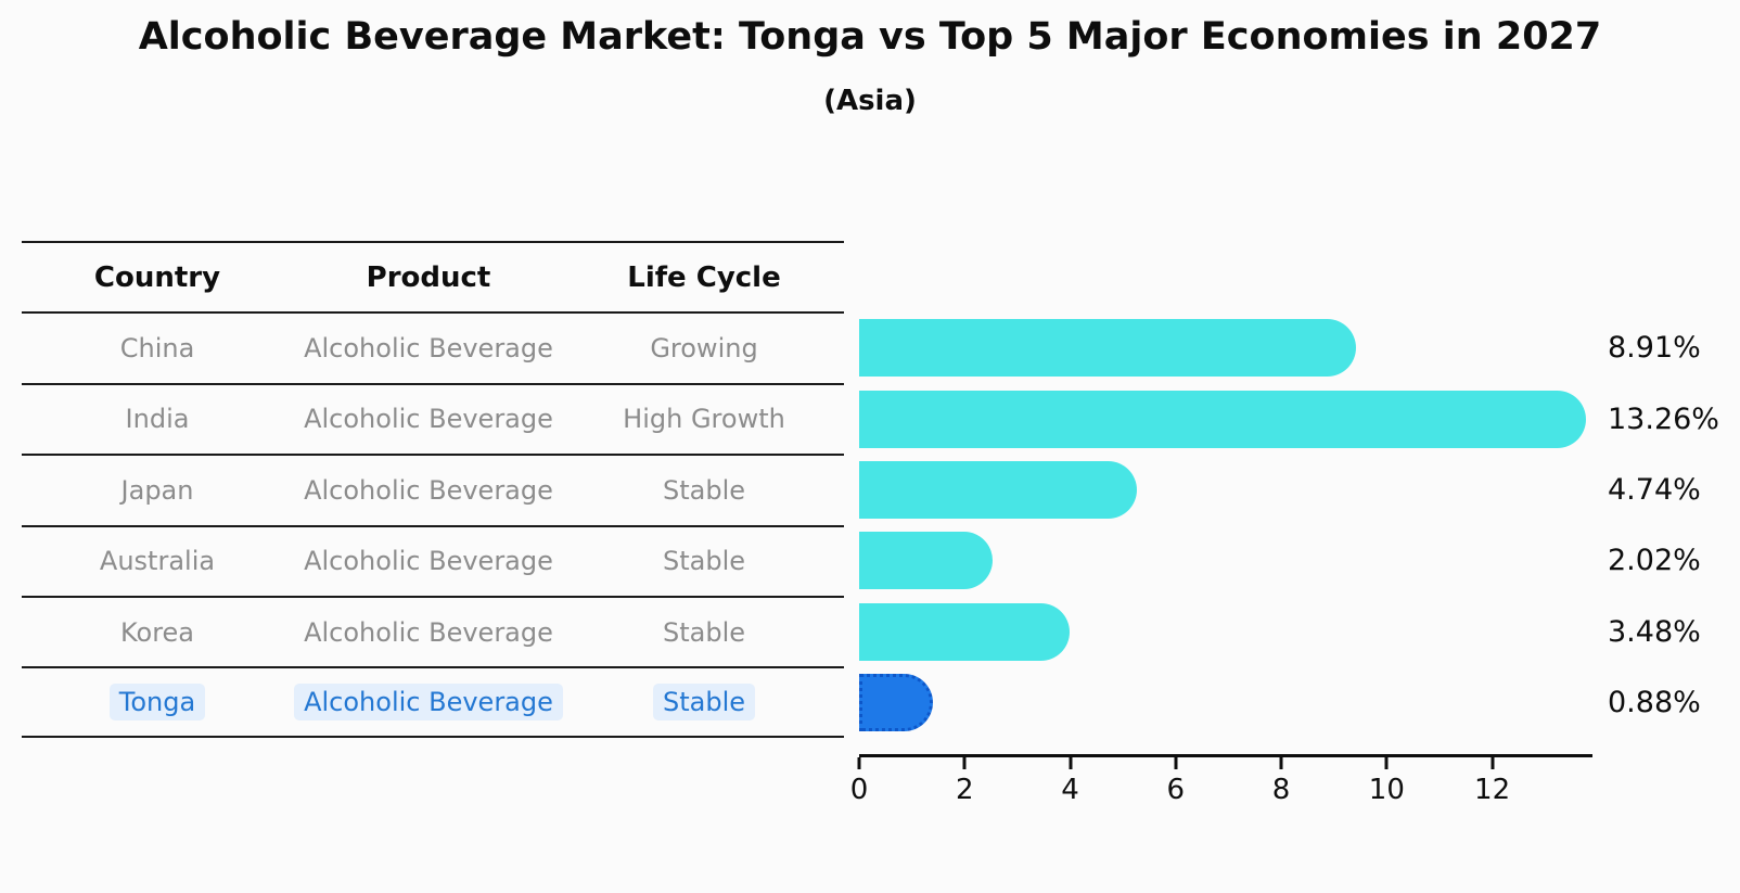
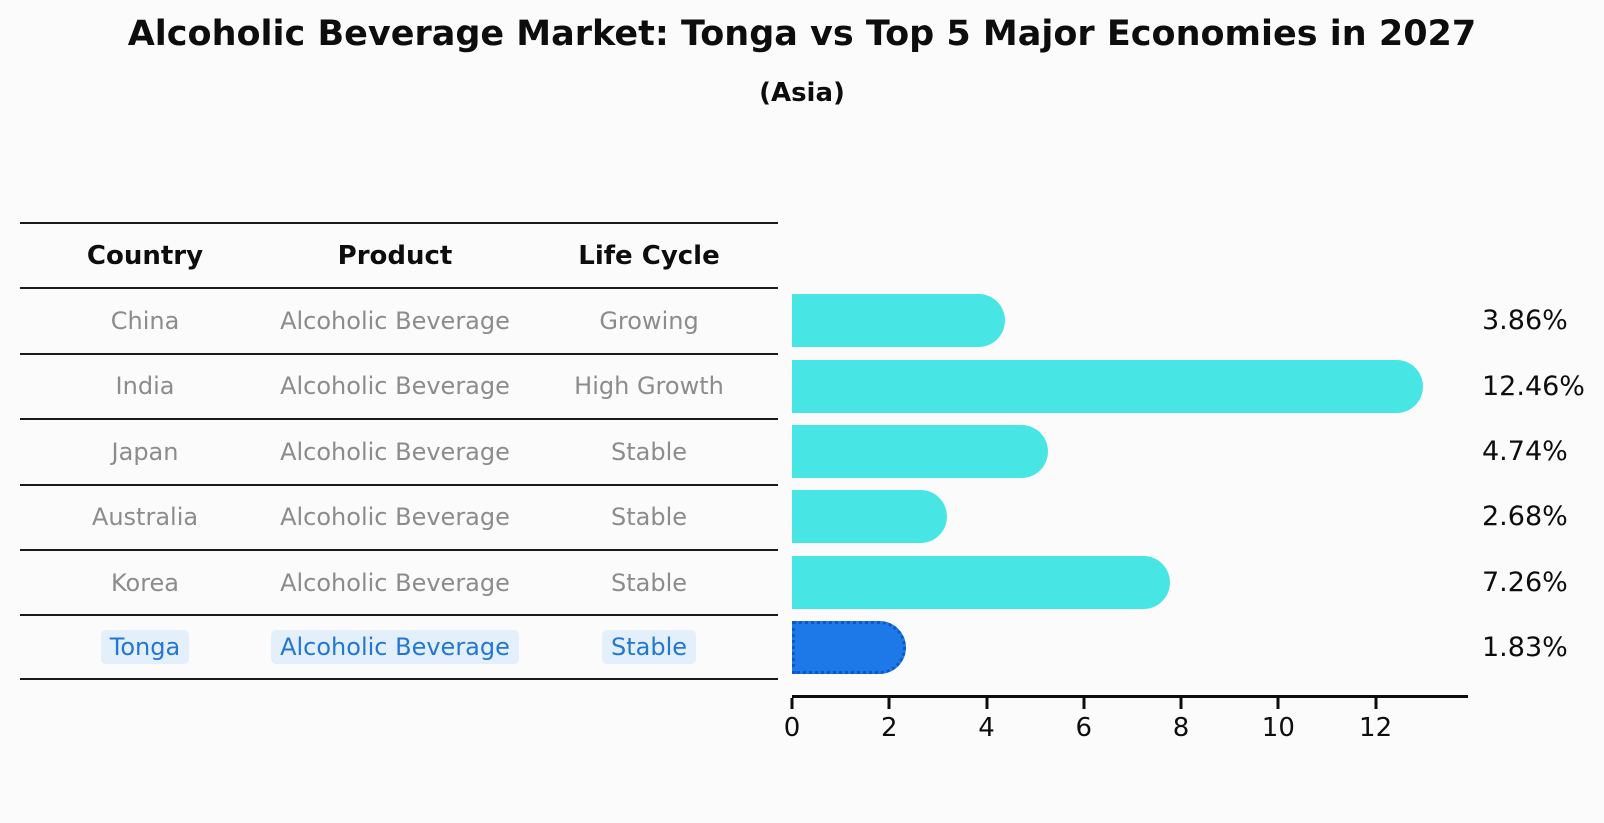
China: 8.91% -> 3.86%
India: 13.26% -> 12.46%
Australia: 2.02% -> 2.68%
Korea: 3.48% -> 7.26%
Tonga: 0.88% -> 1.83%
